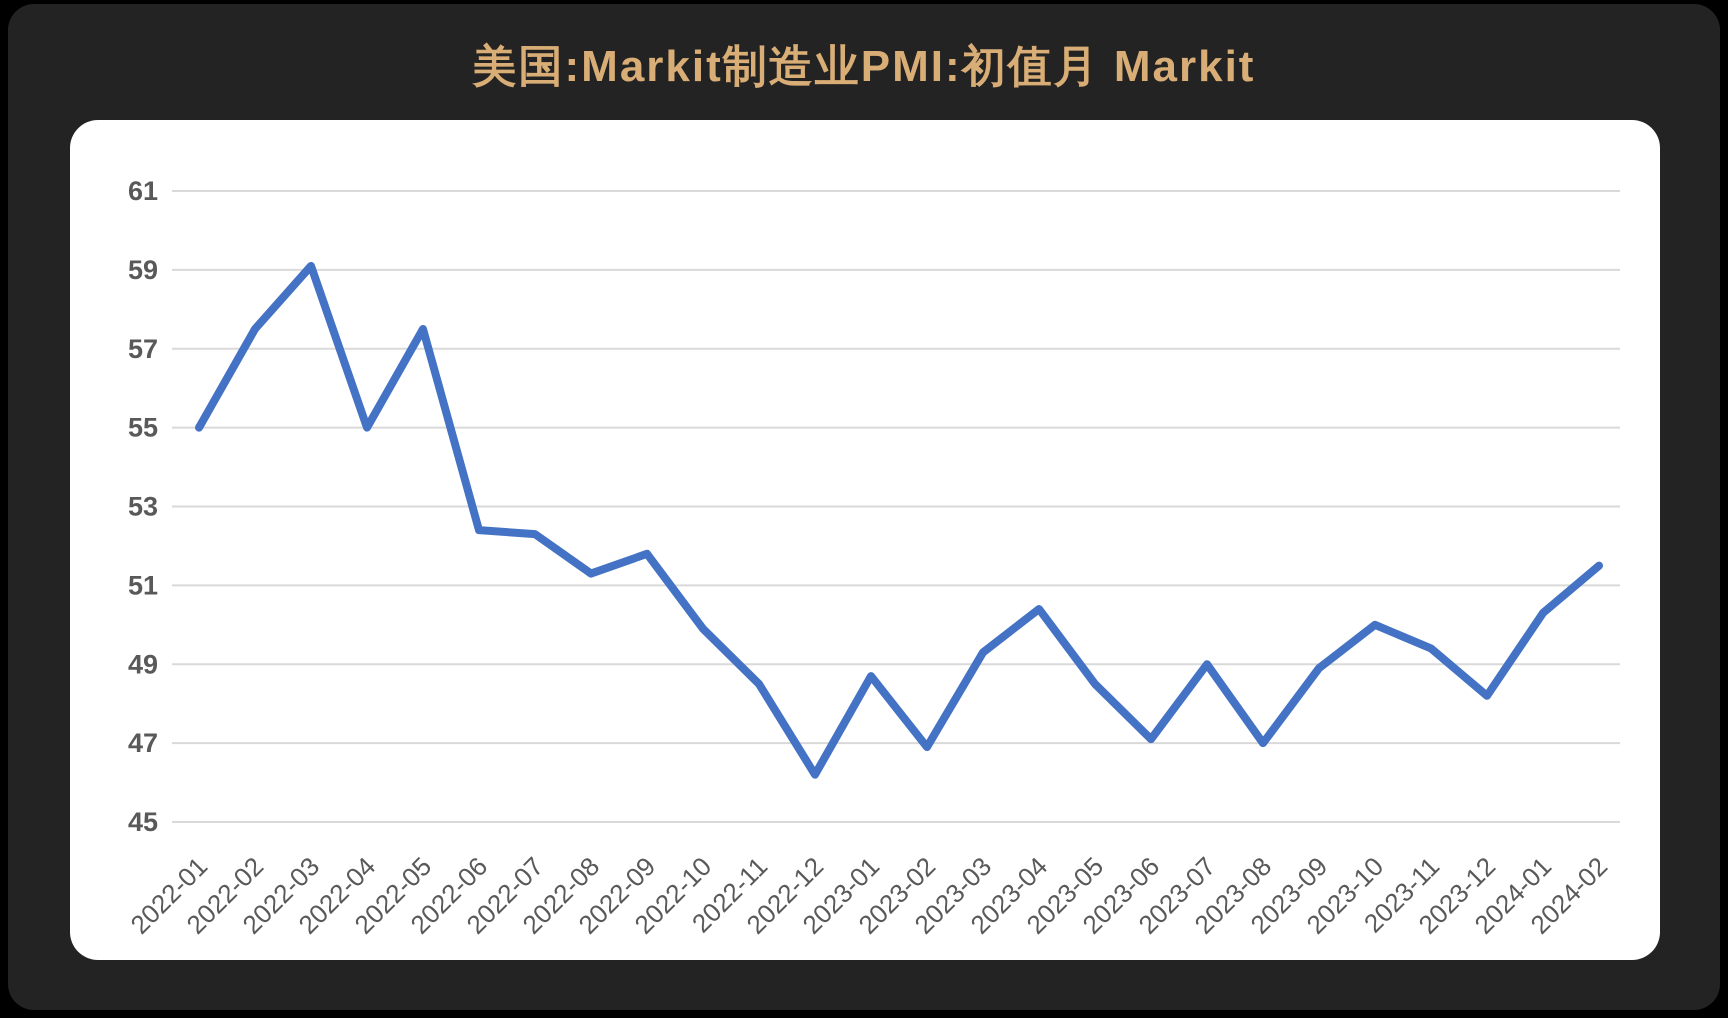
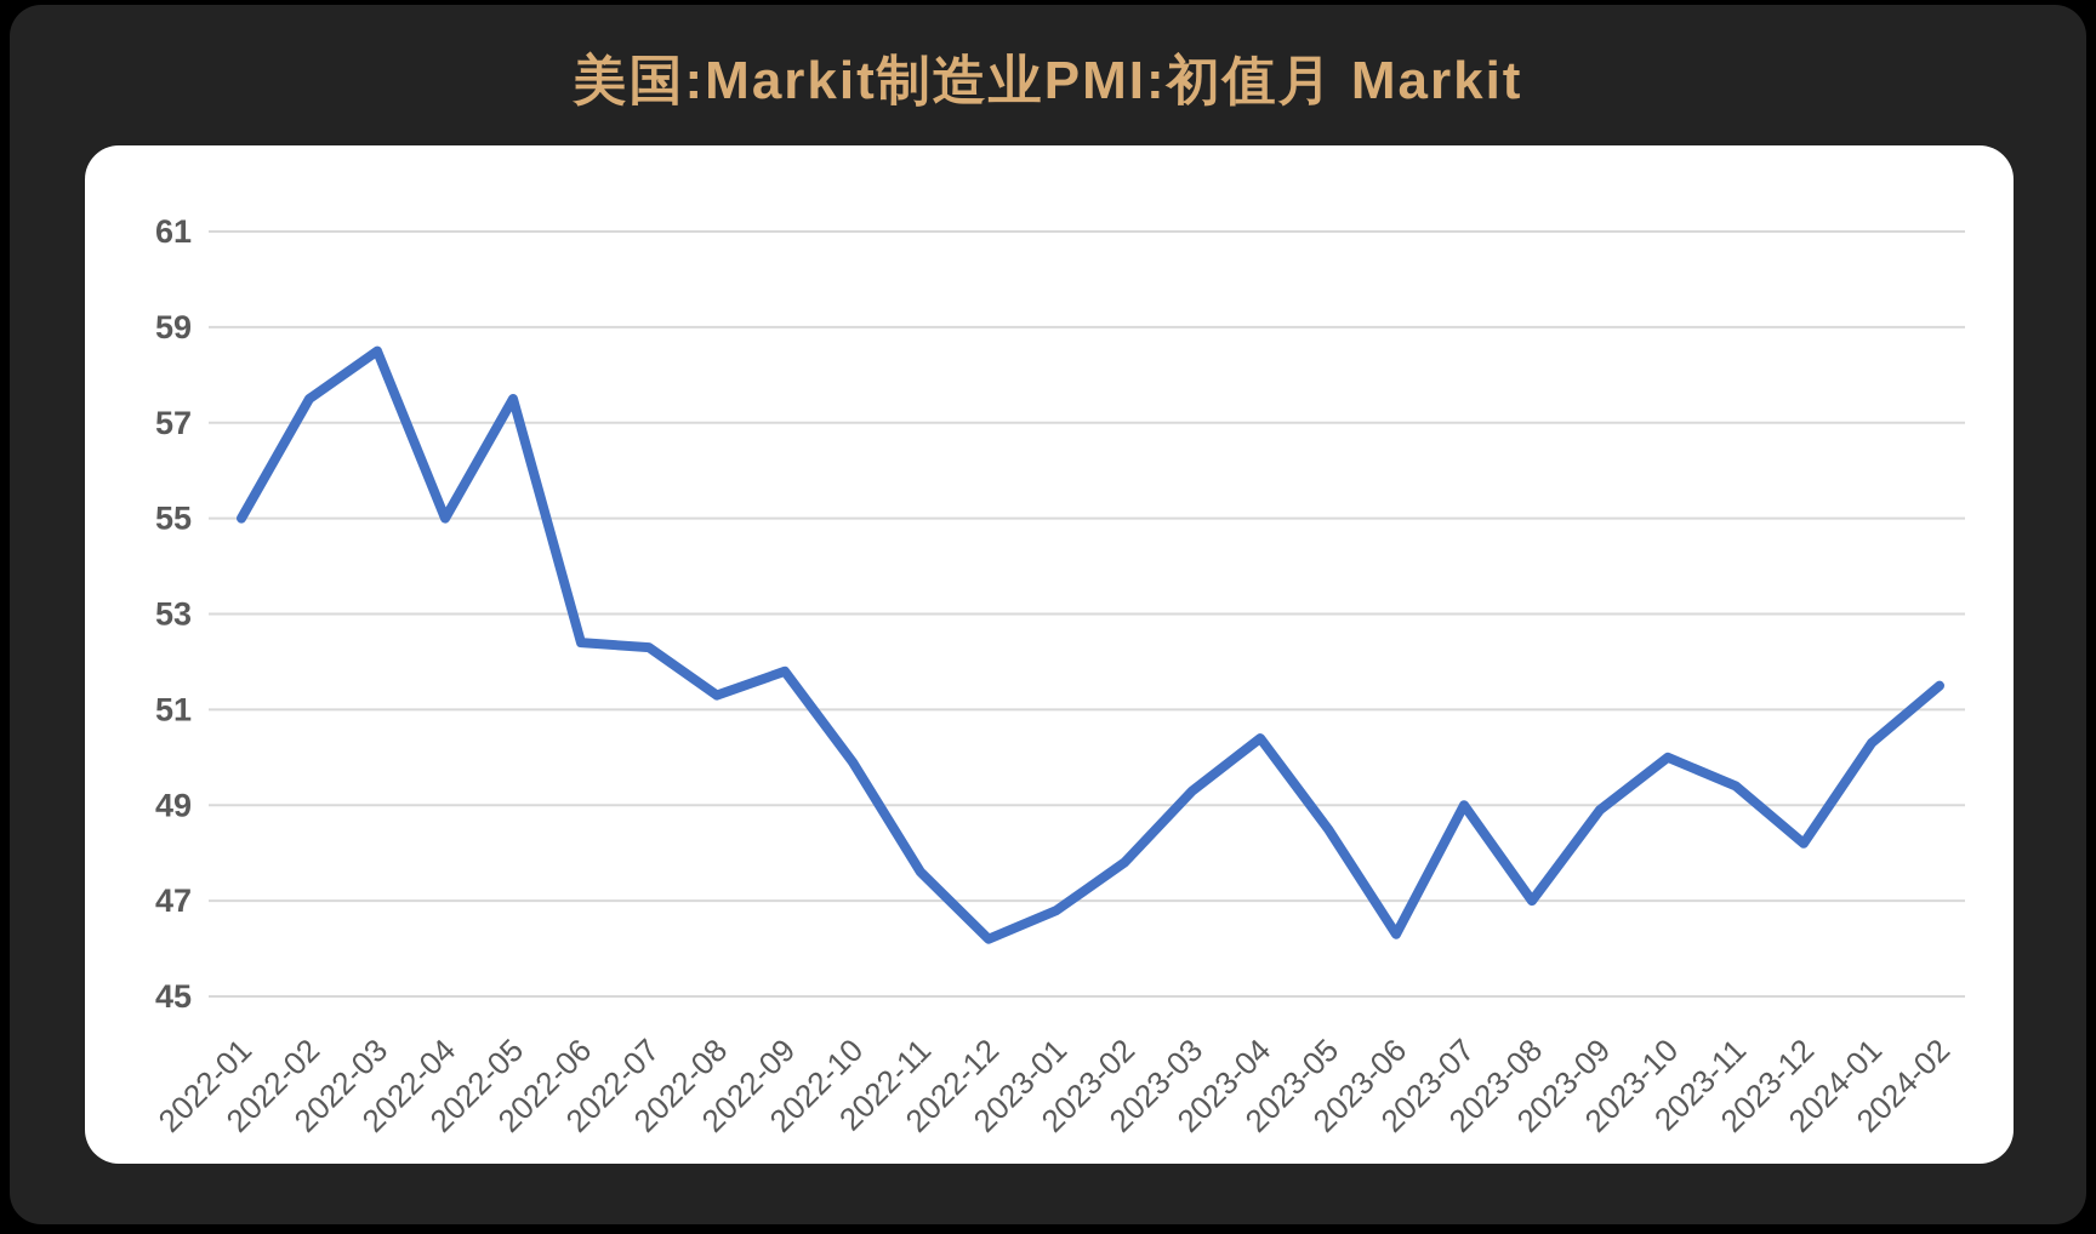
2022-03: 59.1 -> 58.5
2022-11: 48.5 -> 47.6
2023-01: 48.7 -> 46.8
2023-02: 46.9 -> 47.8
2023-06: 47.1 -> 46.3
